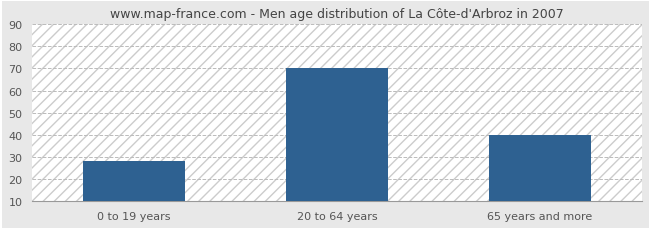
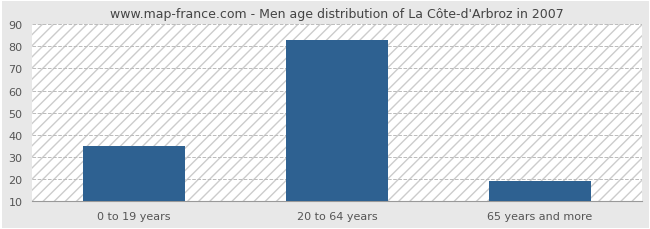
0 to 19 years: 28 -> 35
20 to 64 years: 70 -> 83
65 years and more: 40 -> 19
